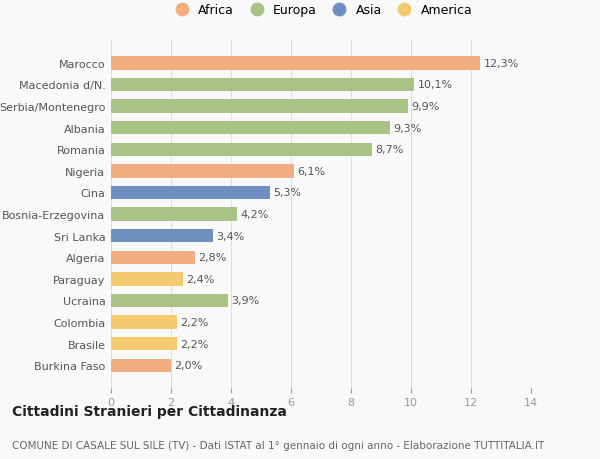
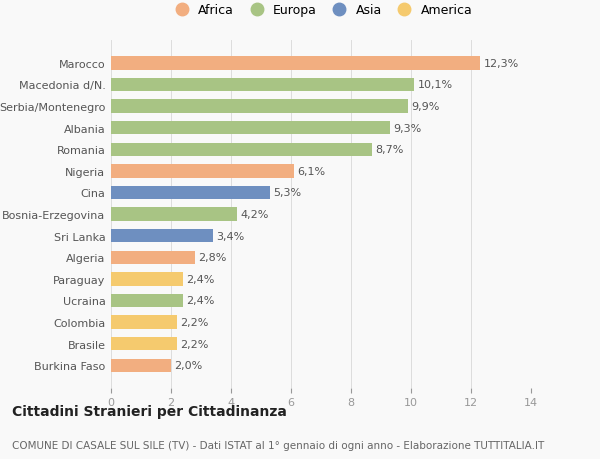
Ucraina: 3,9% -> 2,4%
